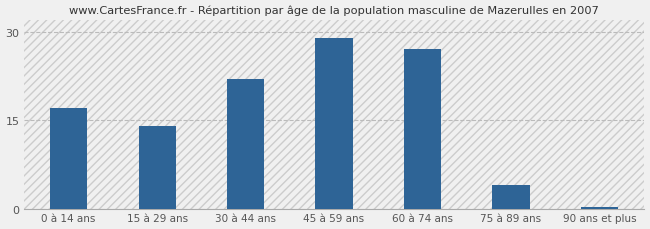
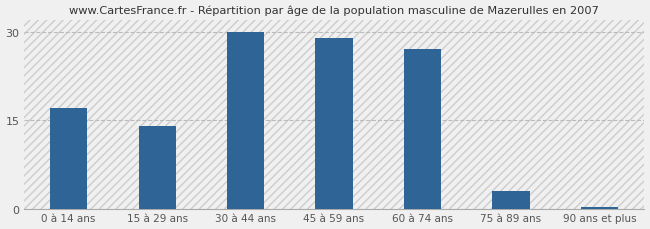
30 à 44 ans: 22.0 -> 30.0
75 à 89 ans: 4.0 -> 3.0
